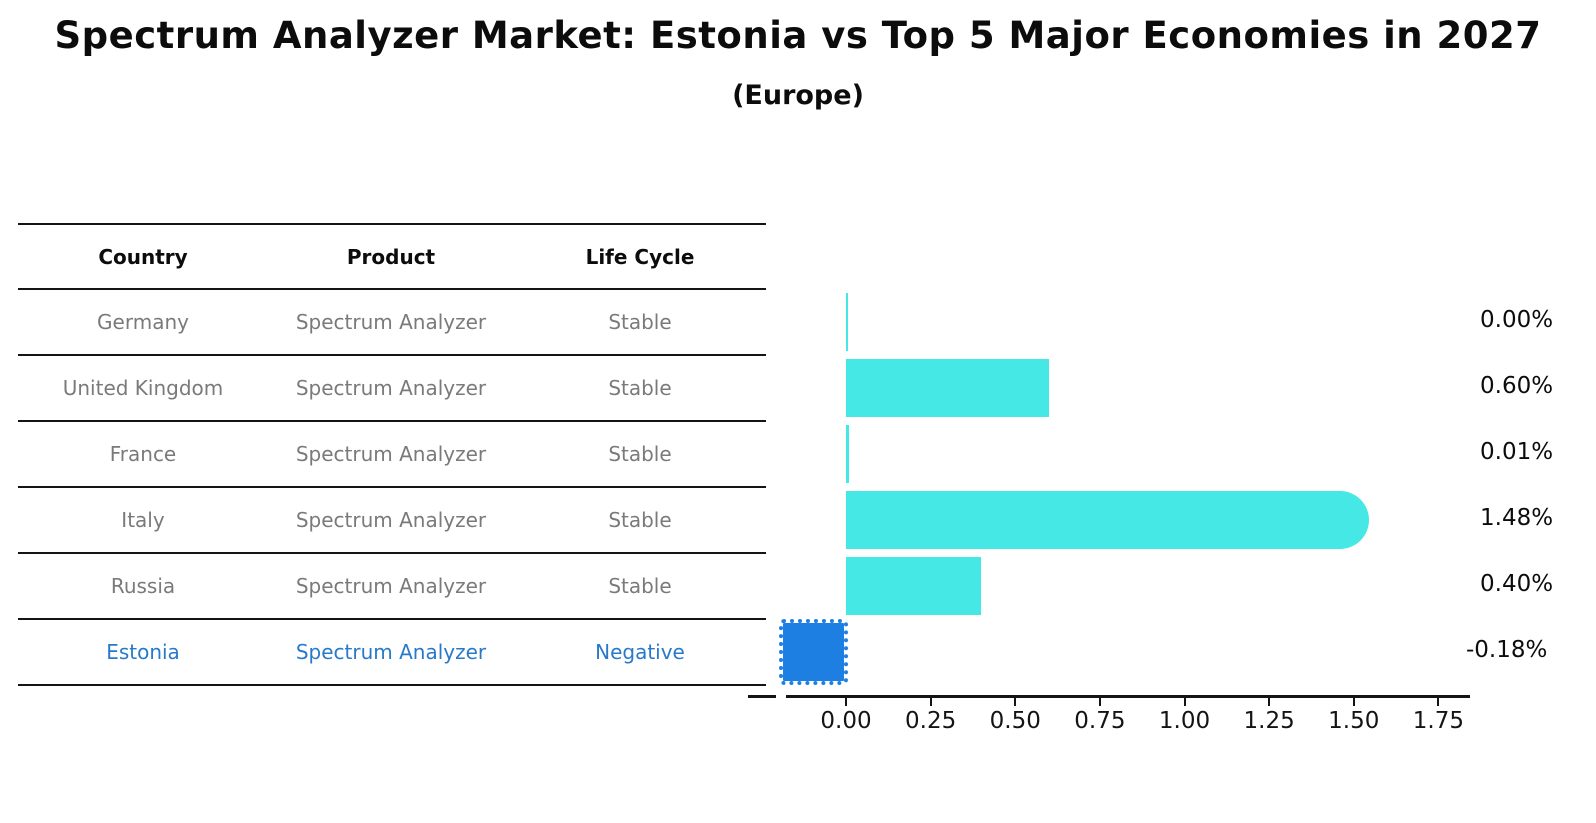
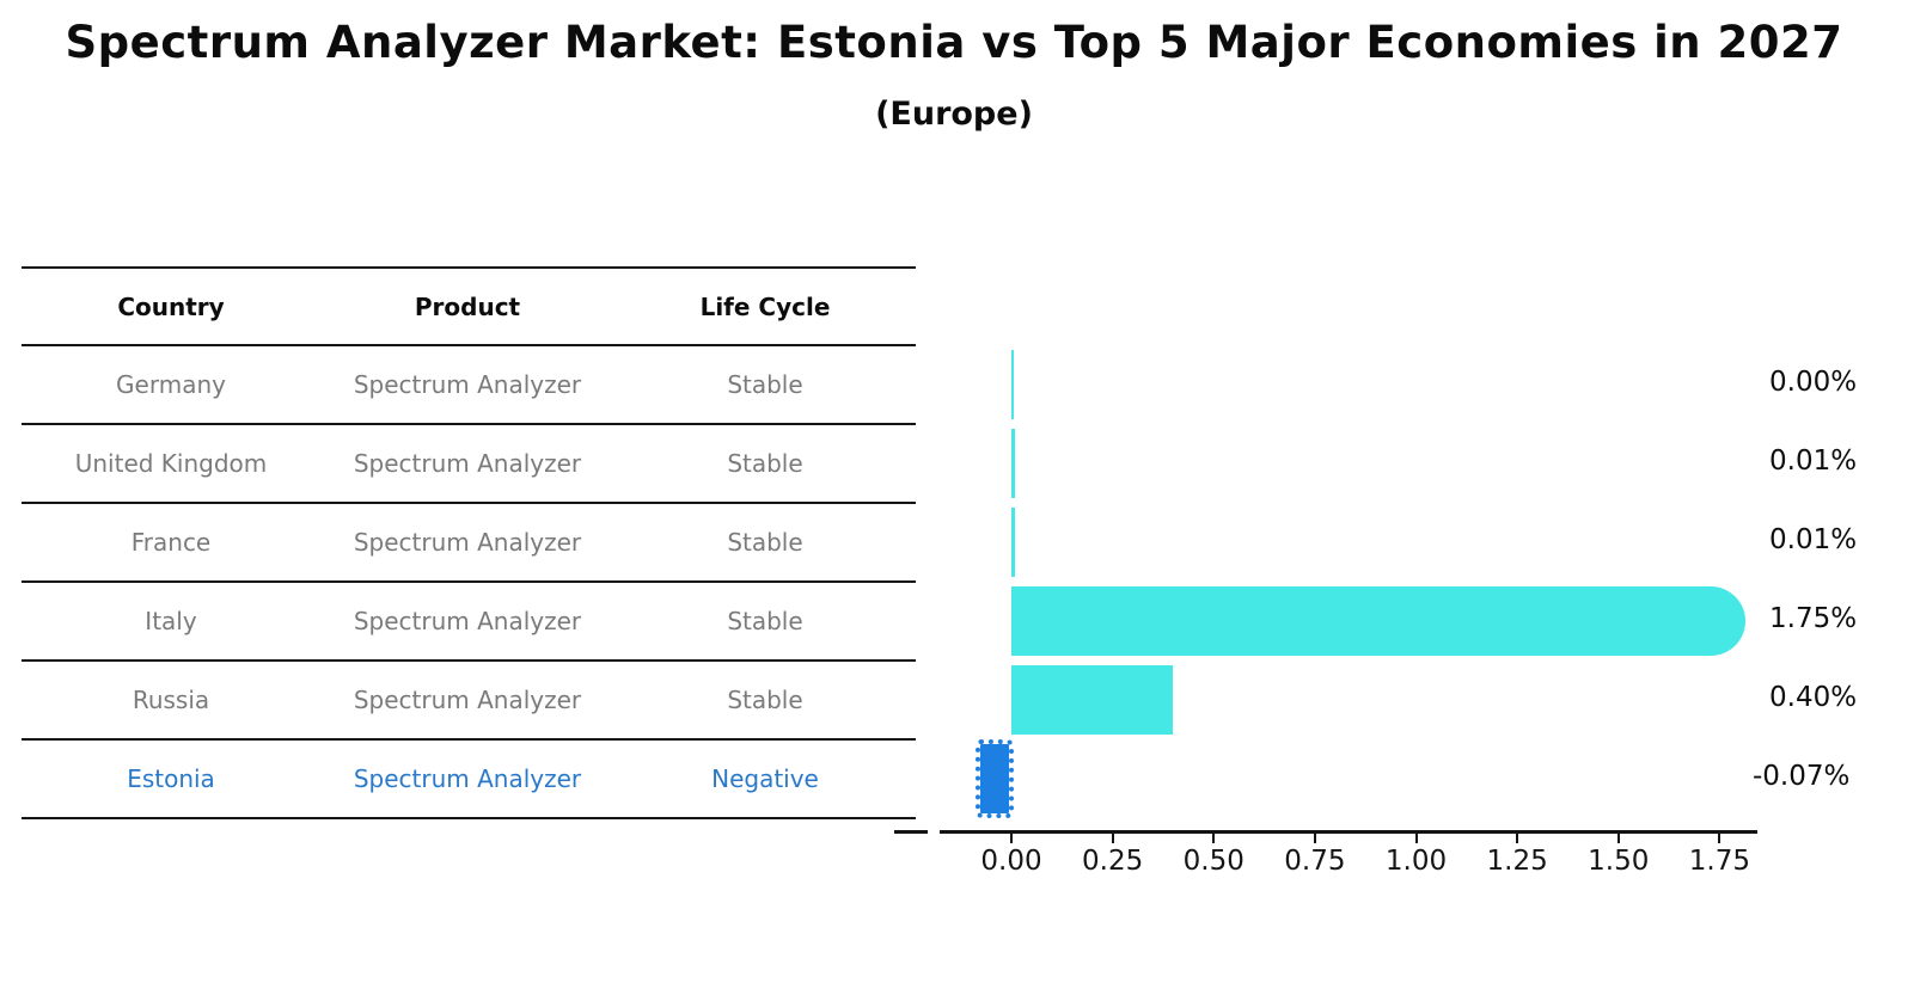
United Kingdom: 0.60% -> 0.01%
Italy: 1.48% -> 1.75%
Estonia: -0.18% -> -0.07%
